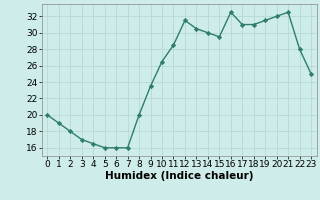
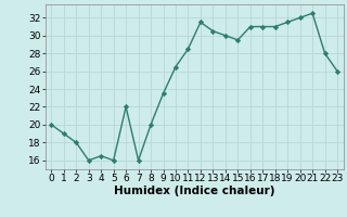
3: 17.0 -> 16.0
6: 16.0 -> 22.0
16: 32.5 -> 31.0
23: 25.0 -> 26.0
